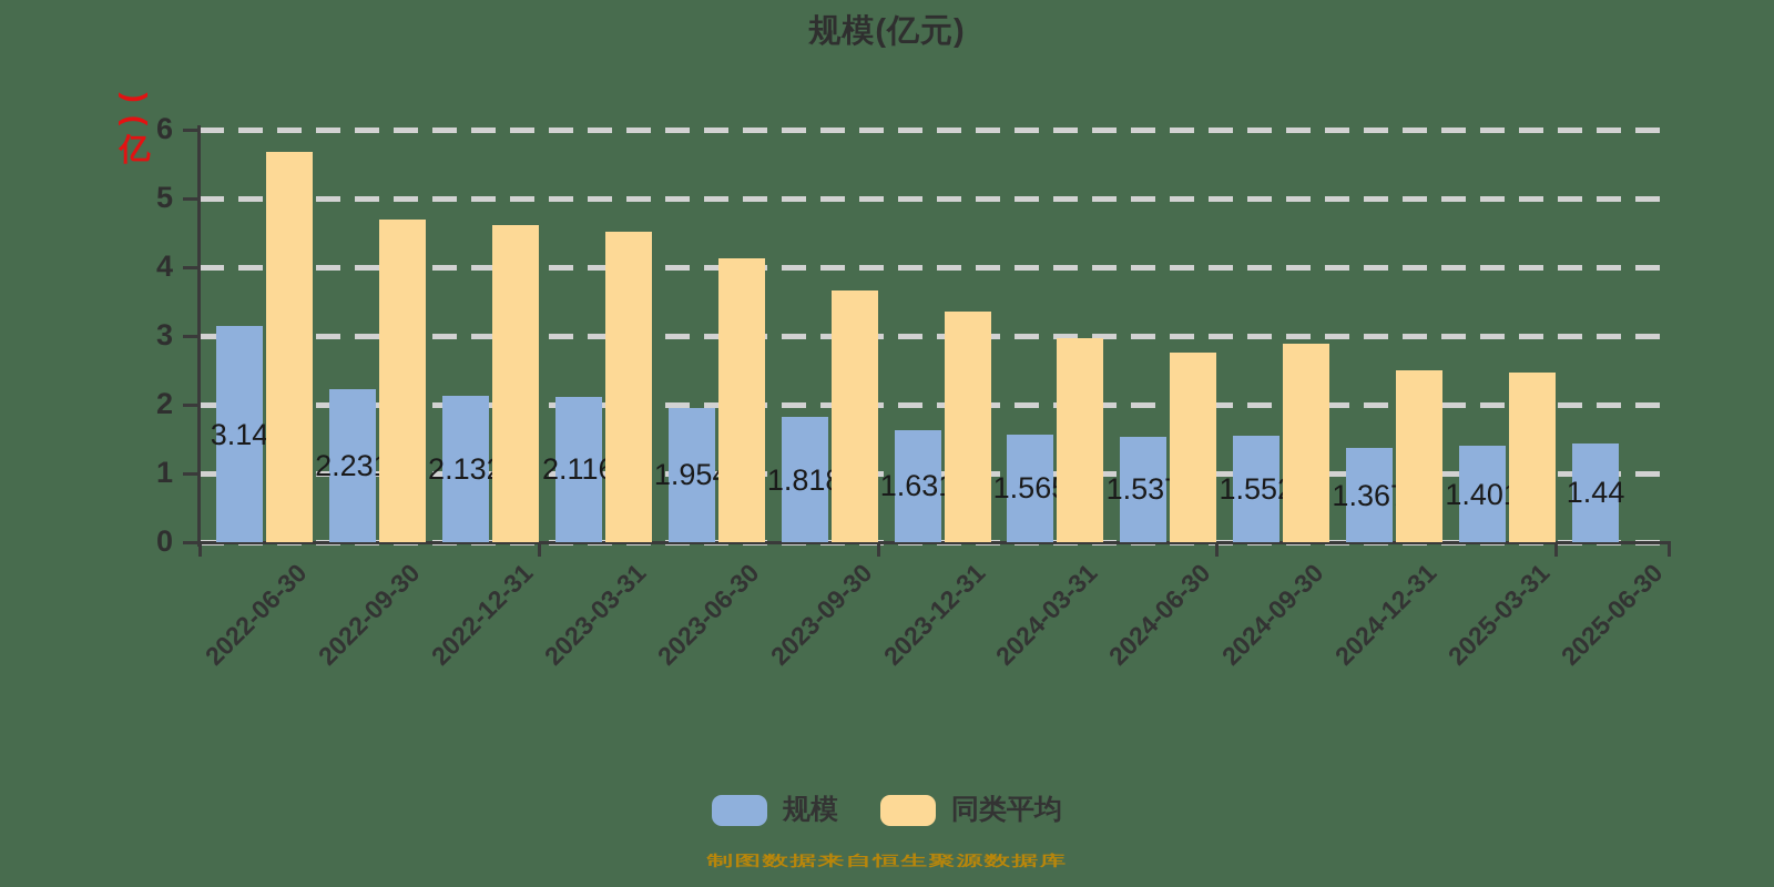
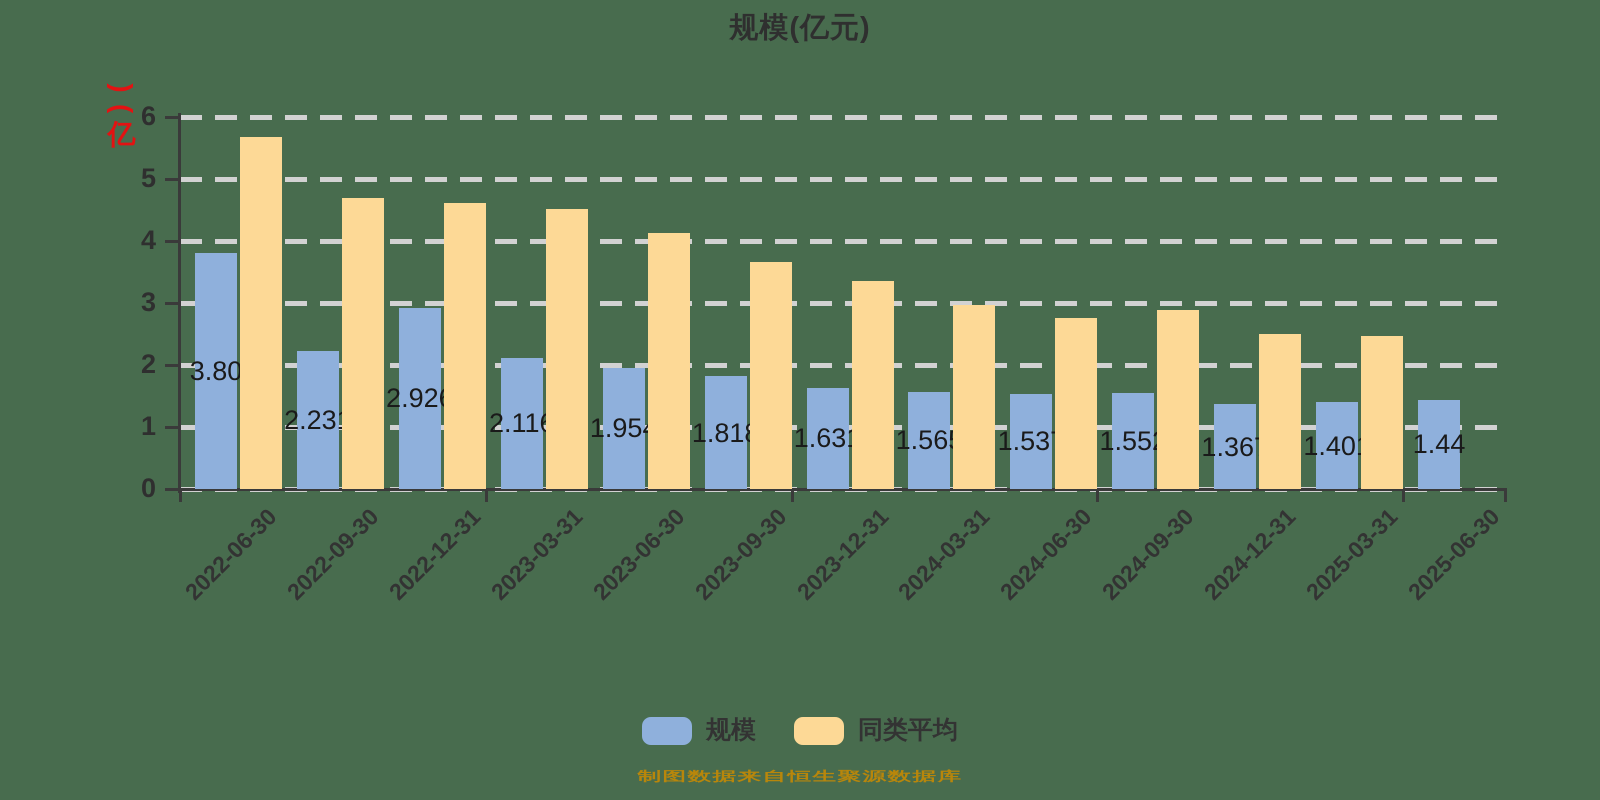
规模/2022-06-30: 3.14 -> 3.80
规模/2022-12-31: 2.132 -> 2.926
